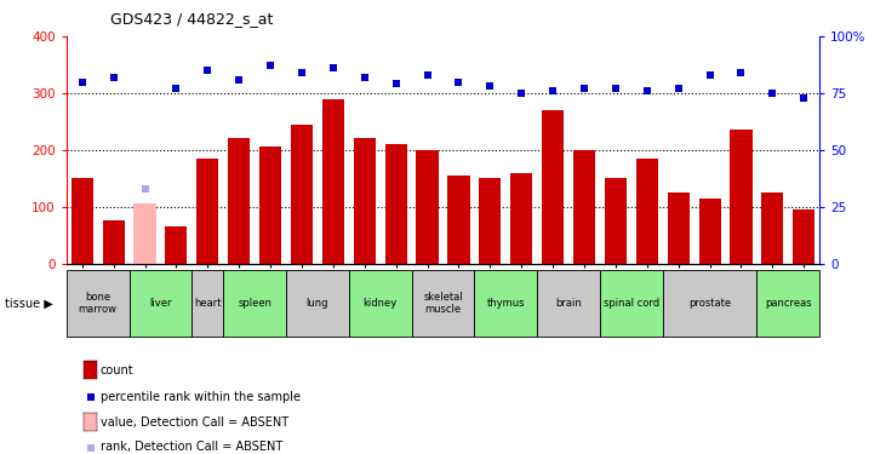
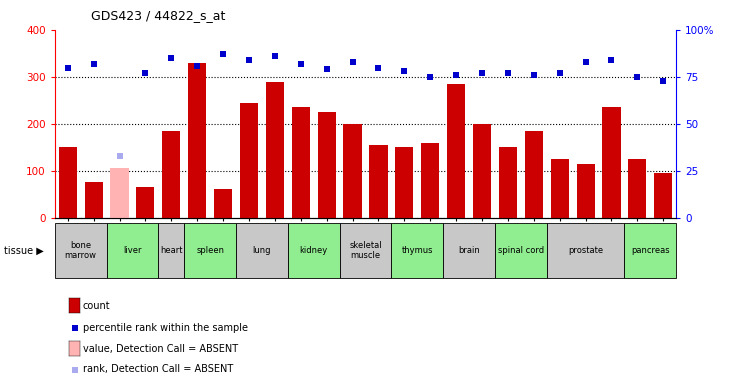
GSM12665: 220 -> 330
GSM12650: 205 -> 60
GSM12699: 220 -> 235
GSM12660: 210 -> 225
GSM12714: 270 -> 285
